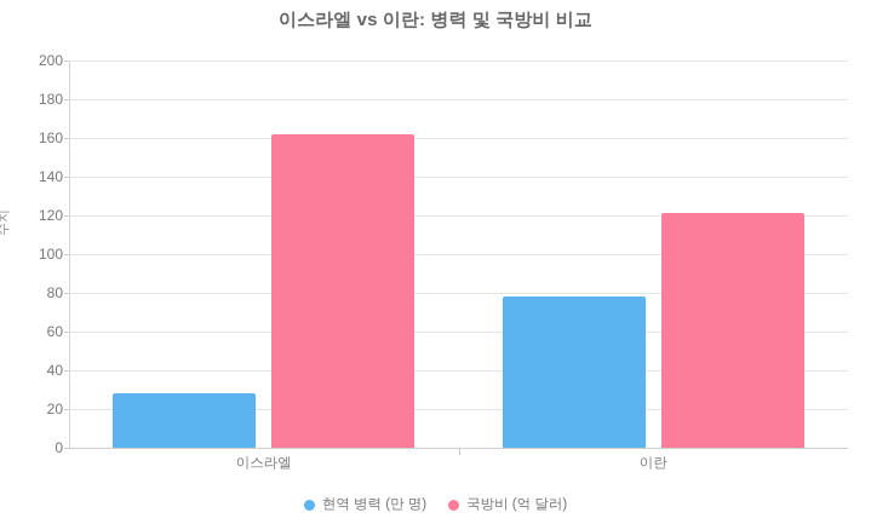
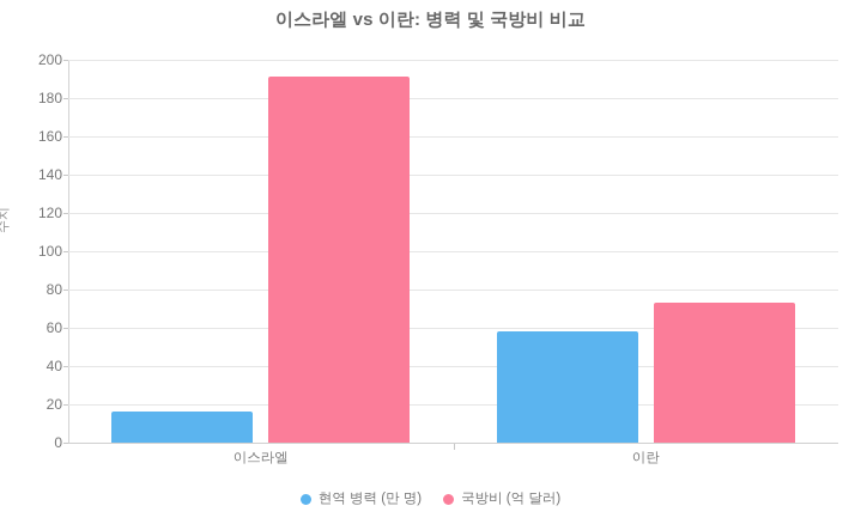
현역 병력 (만 명)/이스라엘: 28 -> 16
국방비 (억 달러)/이스라엘: 162 -> 191
현역 병력 (만 명)/이란: 78 -> 58
국방비 (억 달러)/이란: 121 -> 73
